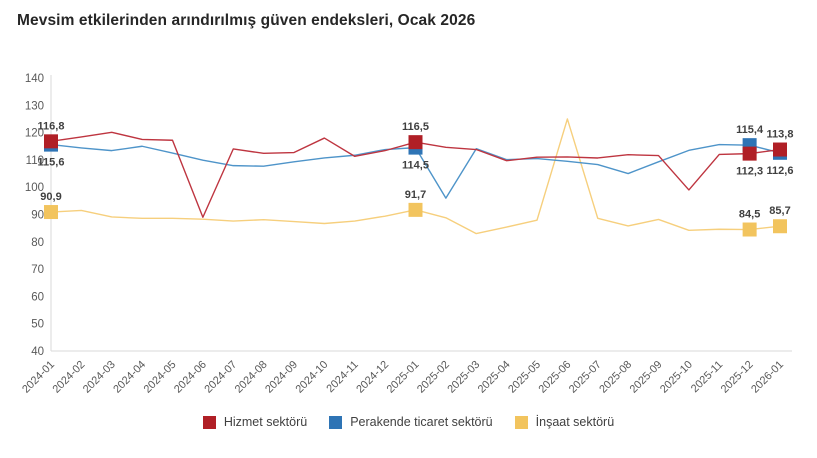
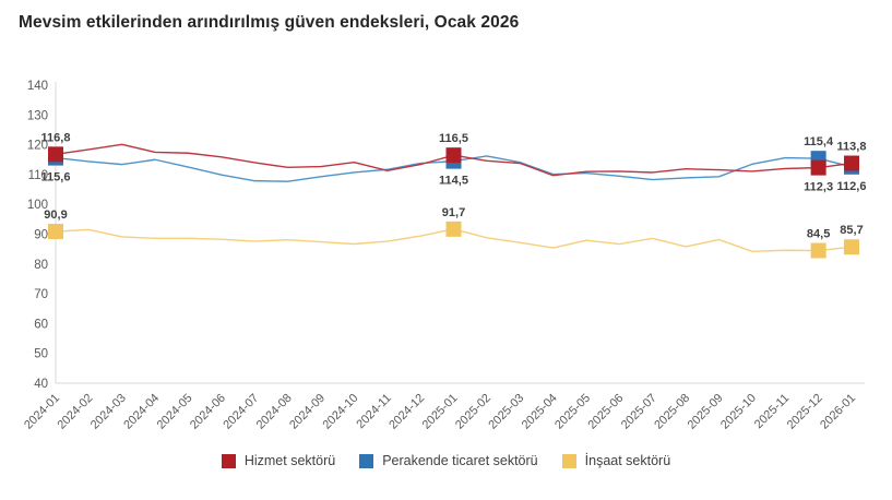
Hizmet sektörü/2024-06: 89 -> 116
Hizmet sektörü/2024-10: 118 -> 114
Perakende ticaret sektörü/2025-02: 96 -> 116
İnşaat sektörü/2025-03: 83 -> 87
İnşaat sektörü/2025-06: 125 -> 87
Perakende ticaret sektörü/2025-08: 105 -> 109
Hizmet sektörü/2025-10: 99 -> 111
